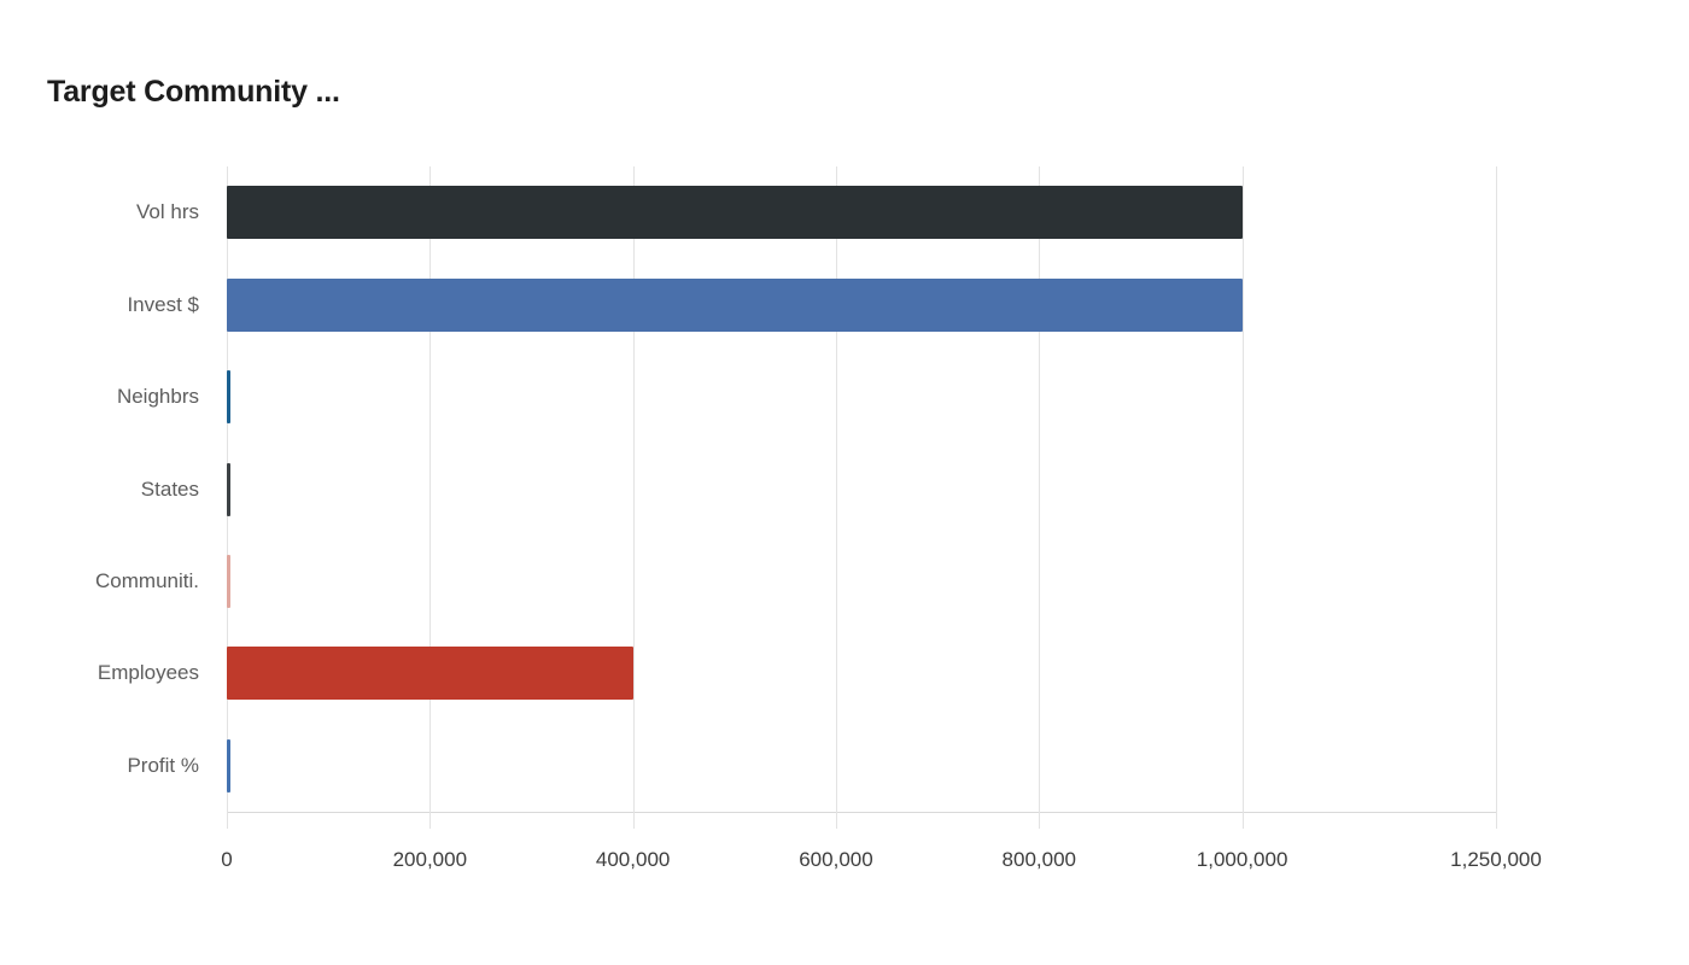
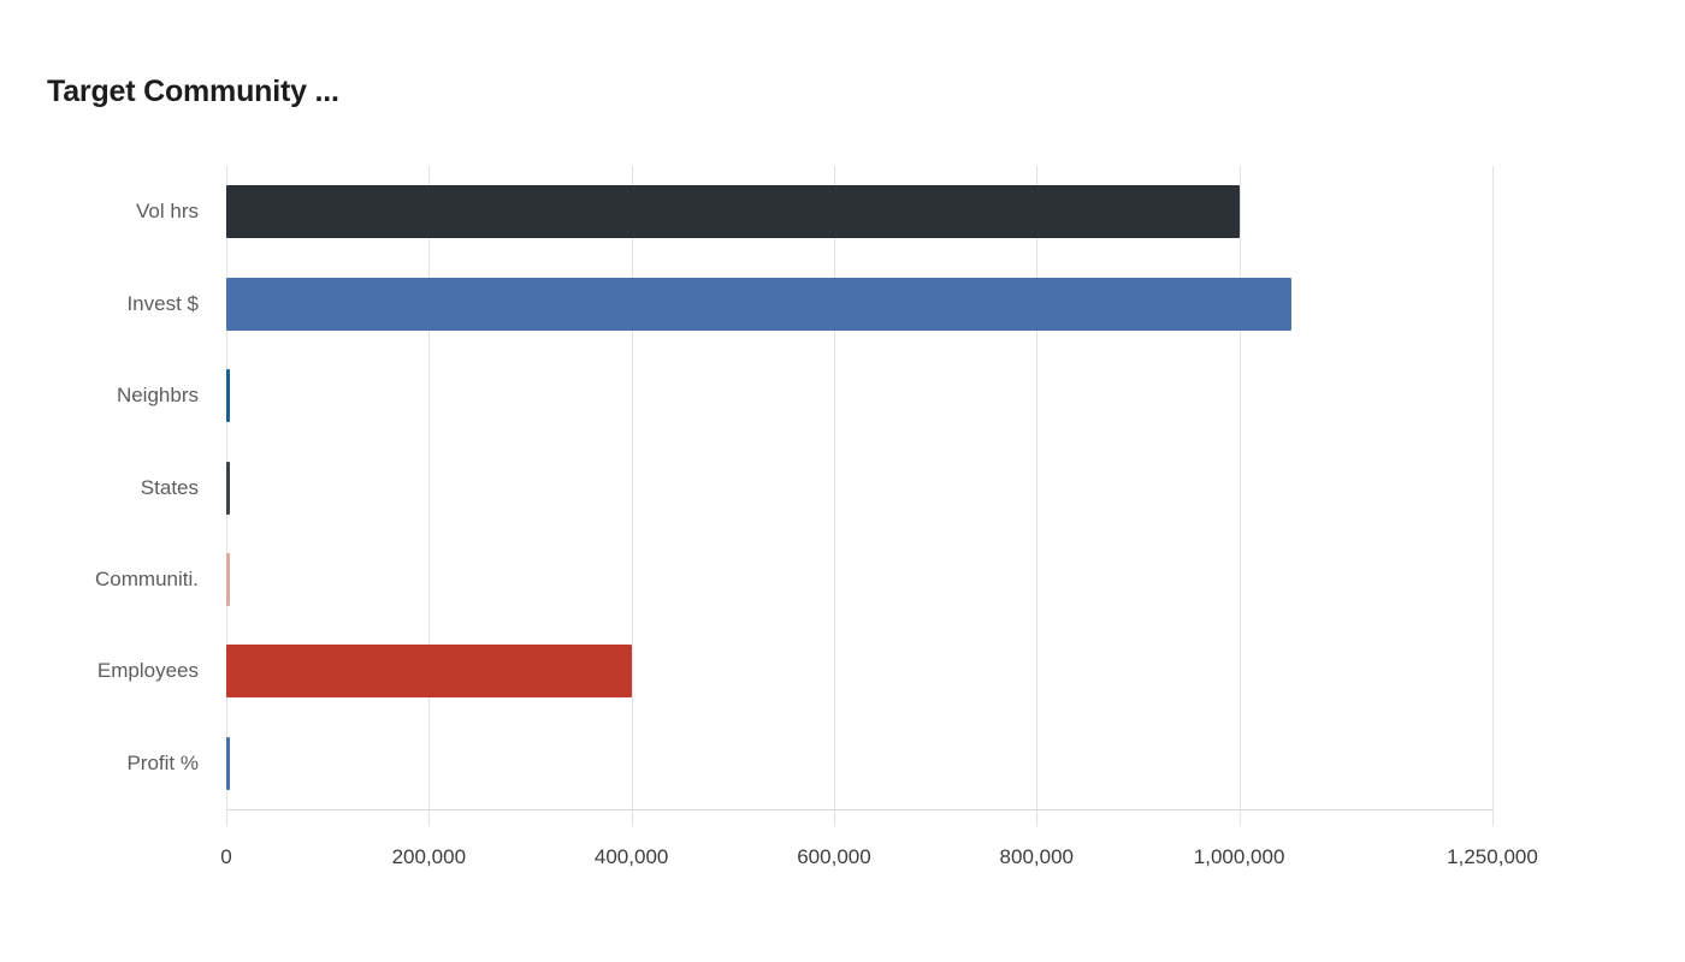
Invest $: 1,000,000 -> 1,052,100
